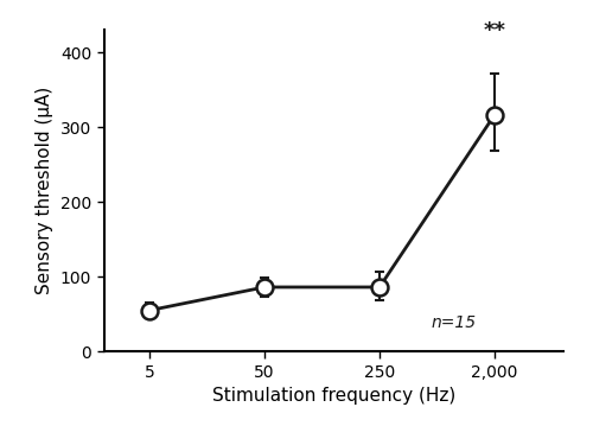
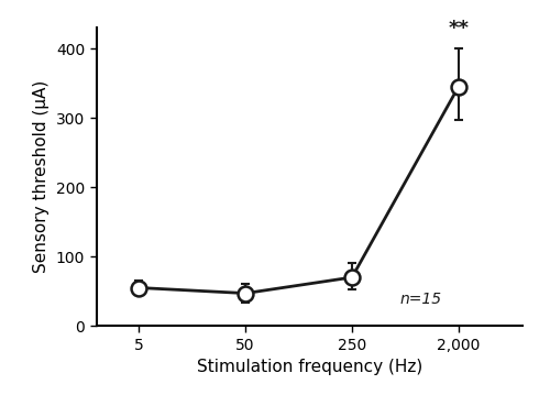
50: 86 -> 47
250: 86 -> 70
2,000: 316 -> 345
